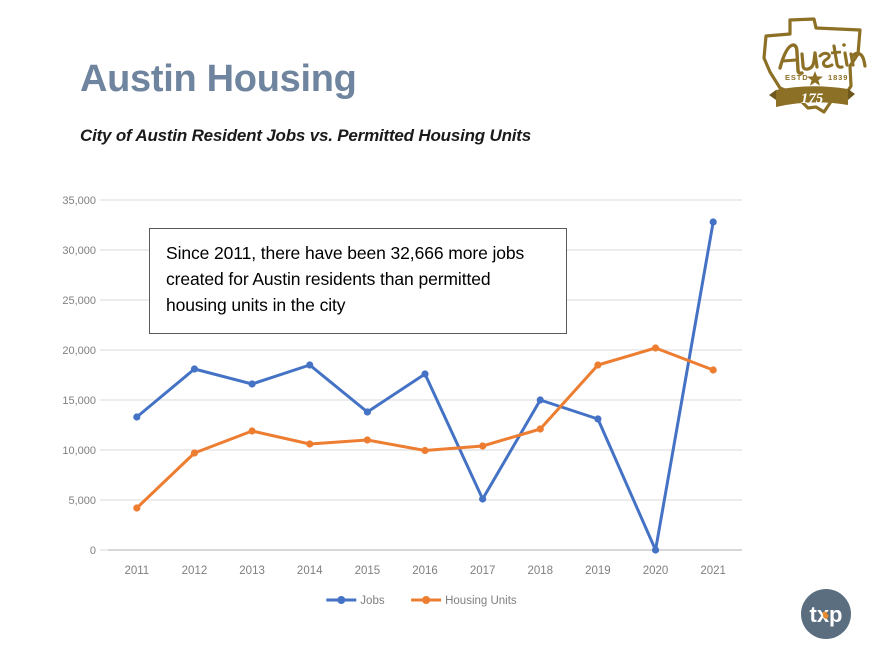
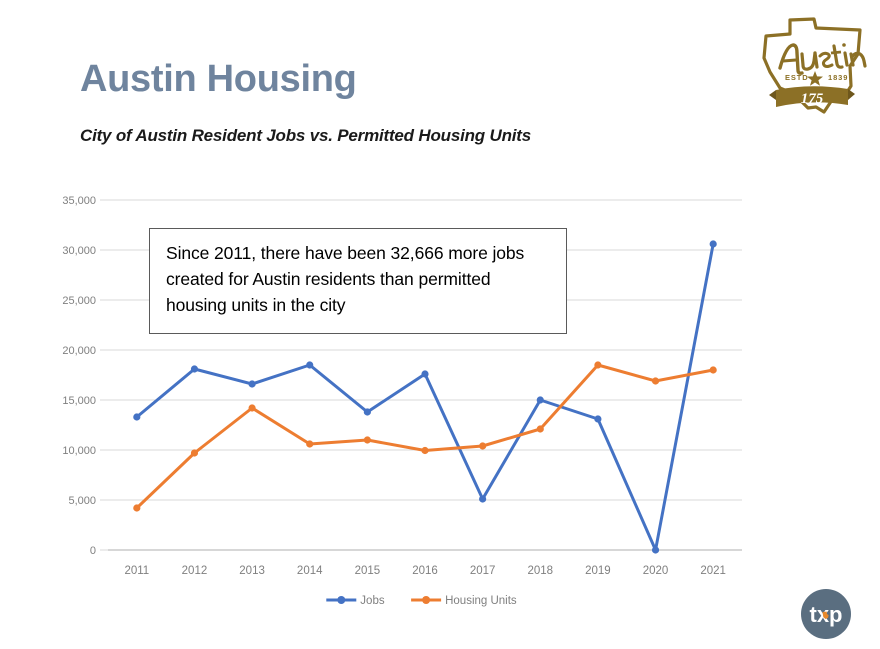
Housing Units/2013: 11900 -> 14200
Housing Units/2020: 20200 -> 16900
Jobs/2021: 32800 -> 30600
